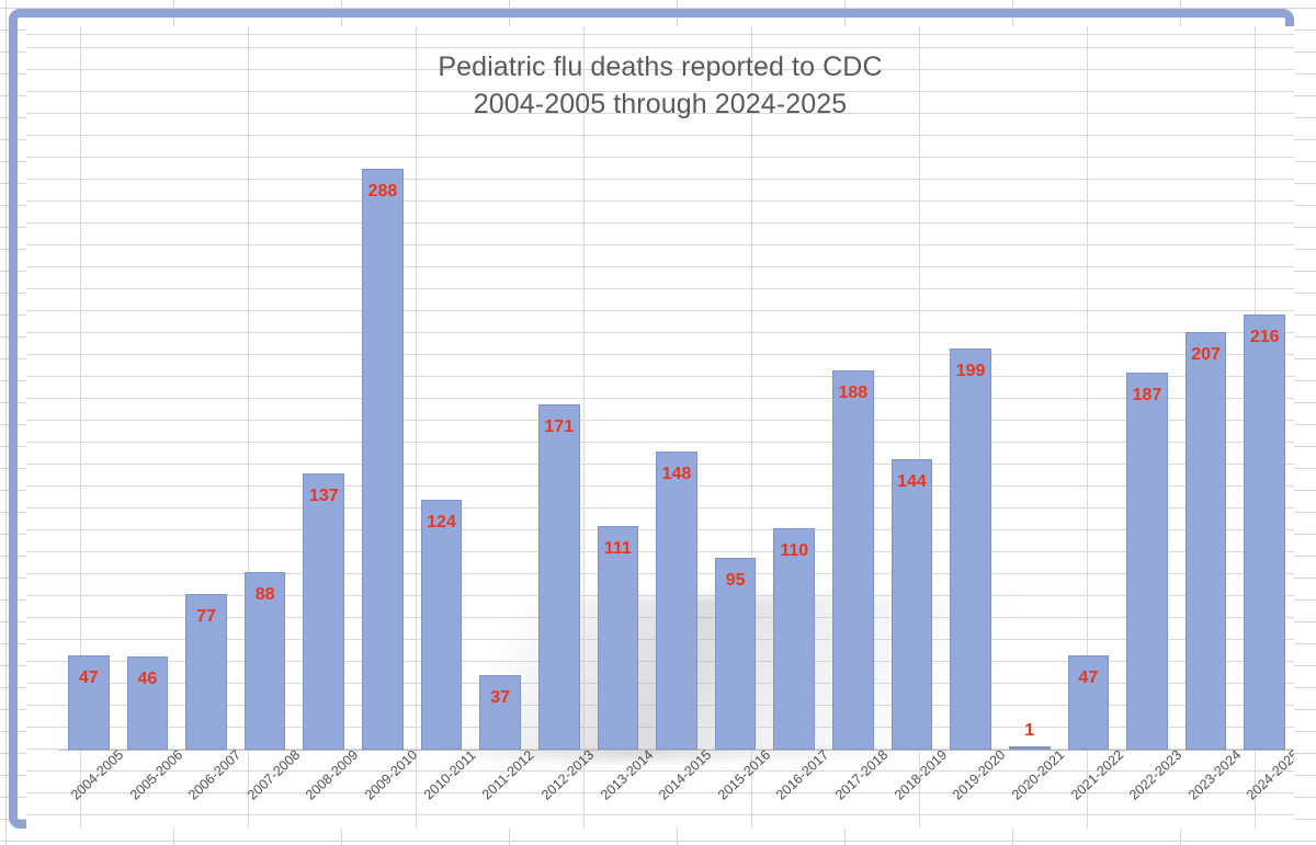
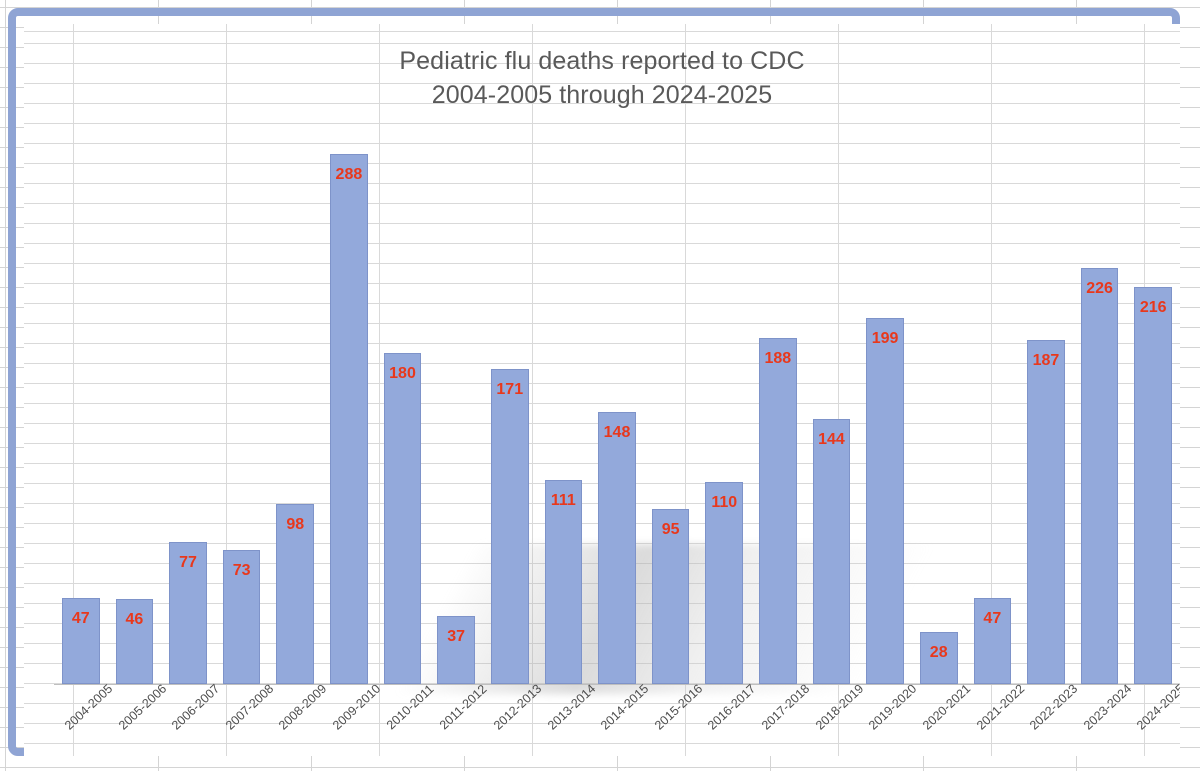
2007-2008: 88 -> 73
2008-2009: 137 -> 98
2010-2011: 124 -> 180
2020-2021: 1 -> 28
2023-2024: 207 -> 226
